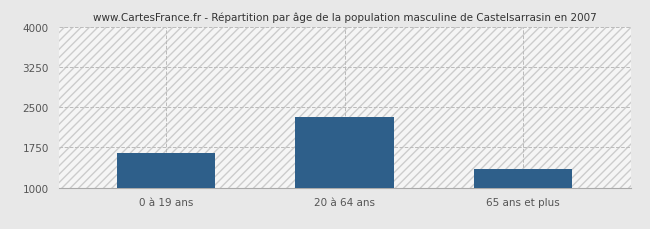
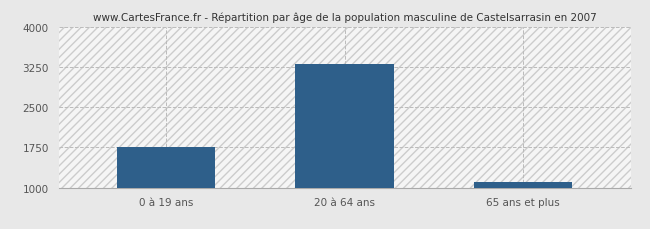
0 à 19 ans: 1640 -> 1750
20 à 64 ans: 2320 -> 3300
65 ans et plus: 1340 -> 1100
